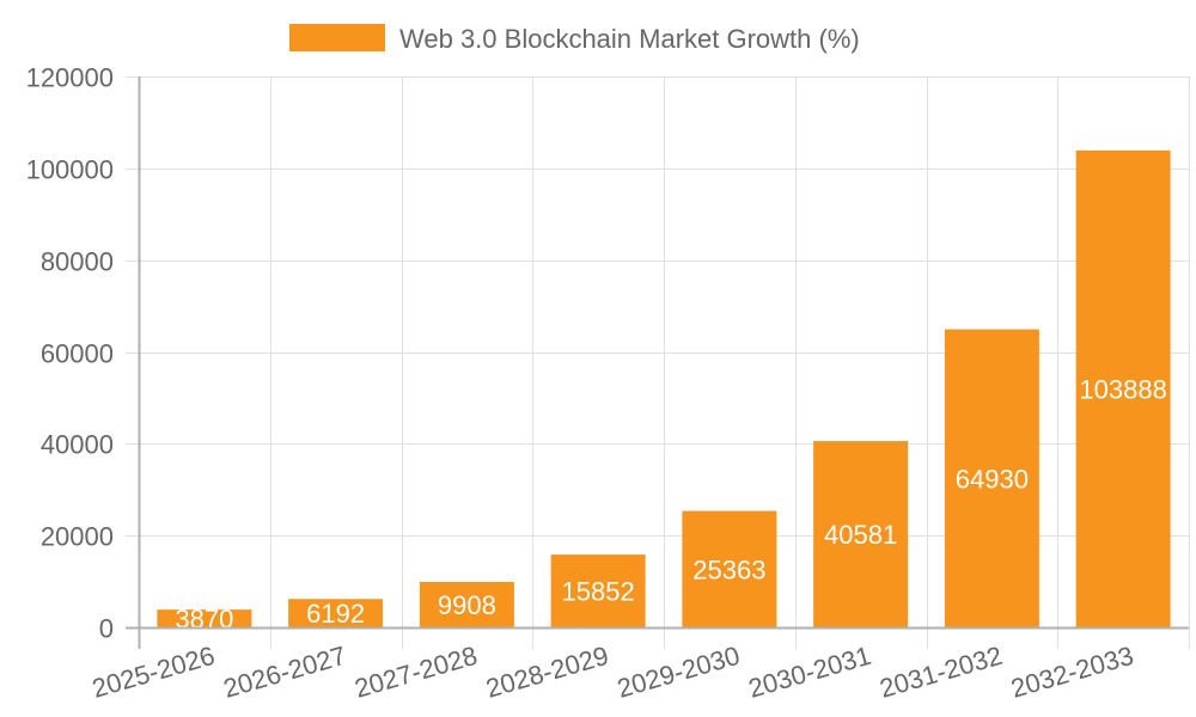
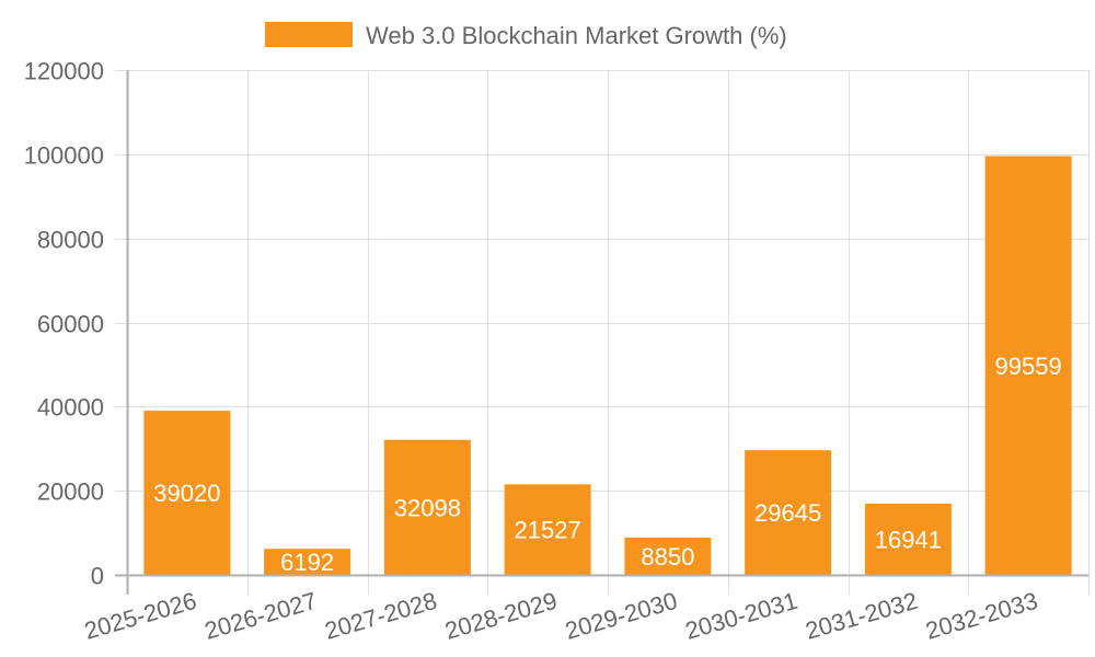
2025-2026: 3870 -> 39020
2027-2028: 9908 -> 32098
2028-2029: 15852 -> 21527
2029-2030: 25363 -> 8850
2030-2031: 40581 -> 29645
2031-2032: 64930 -> 16941
2032-2033: 103888 -> 99559
